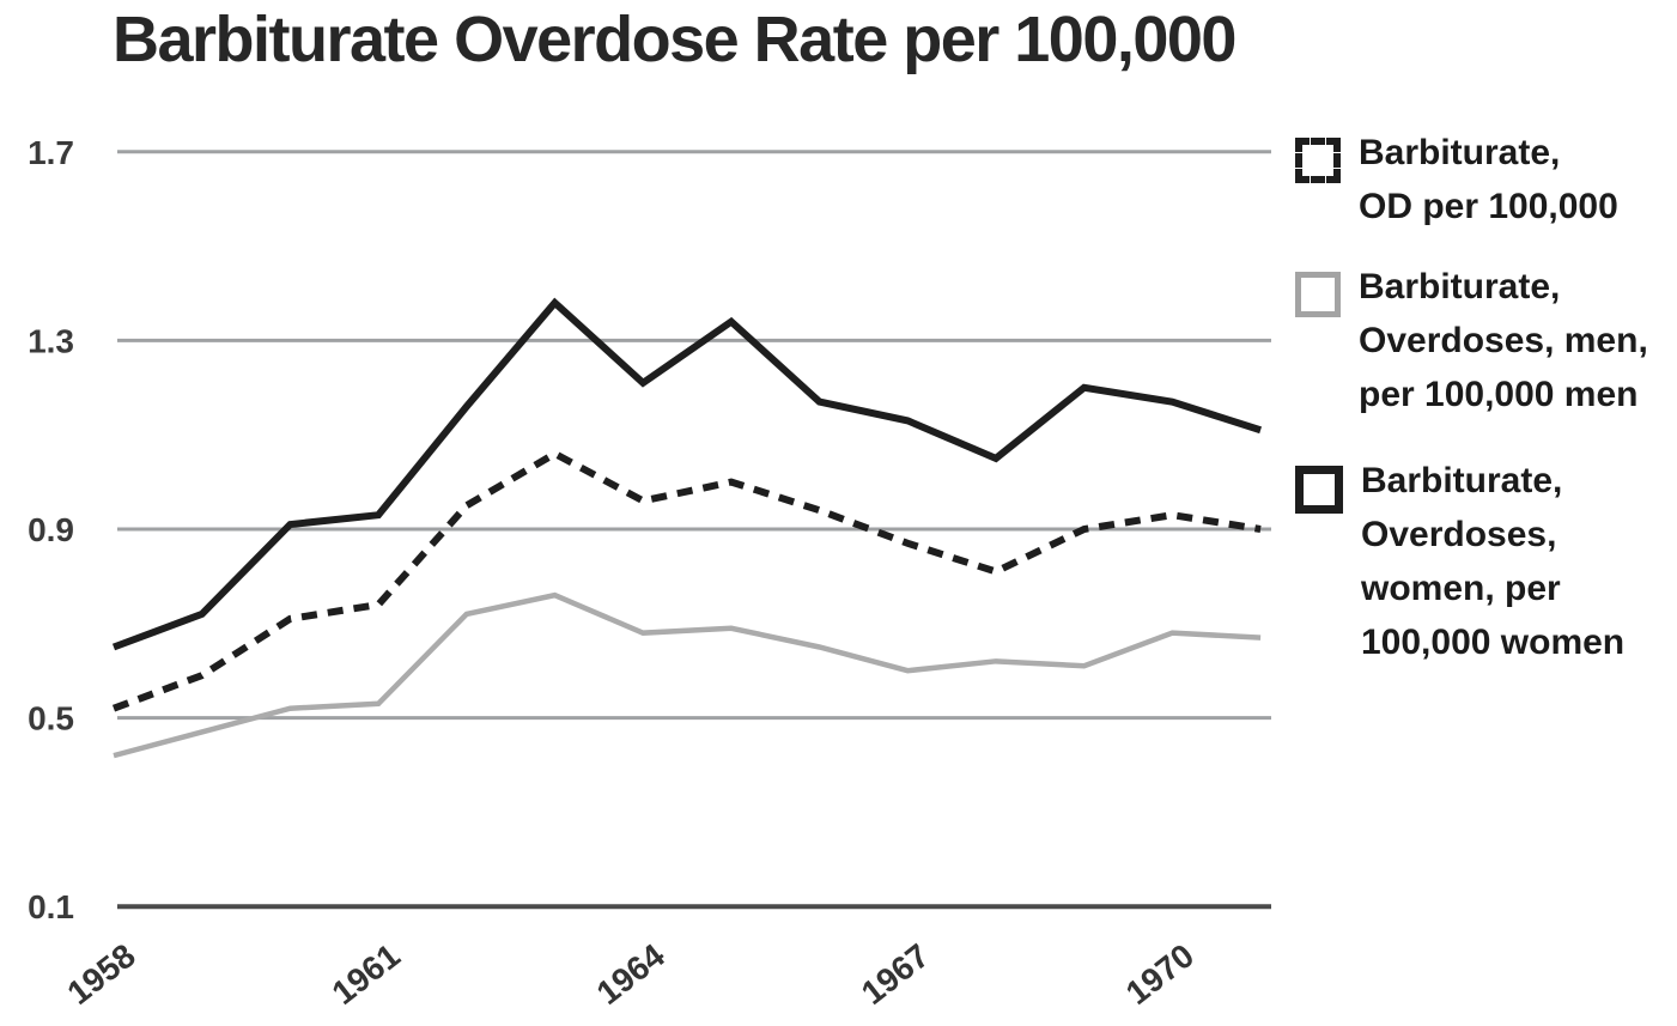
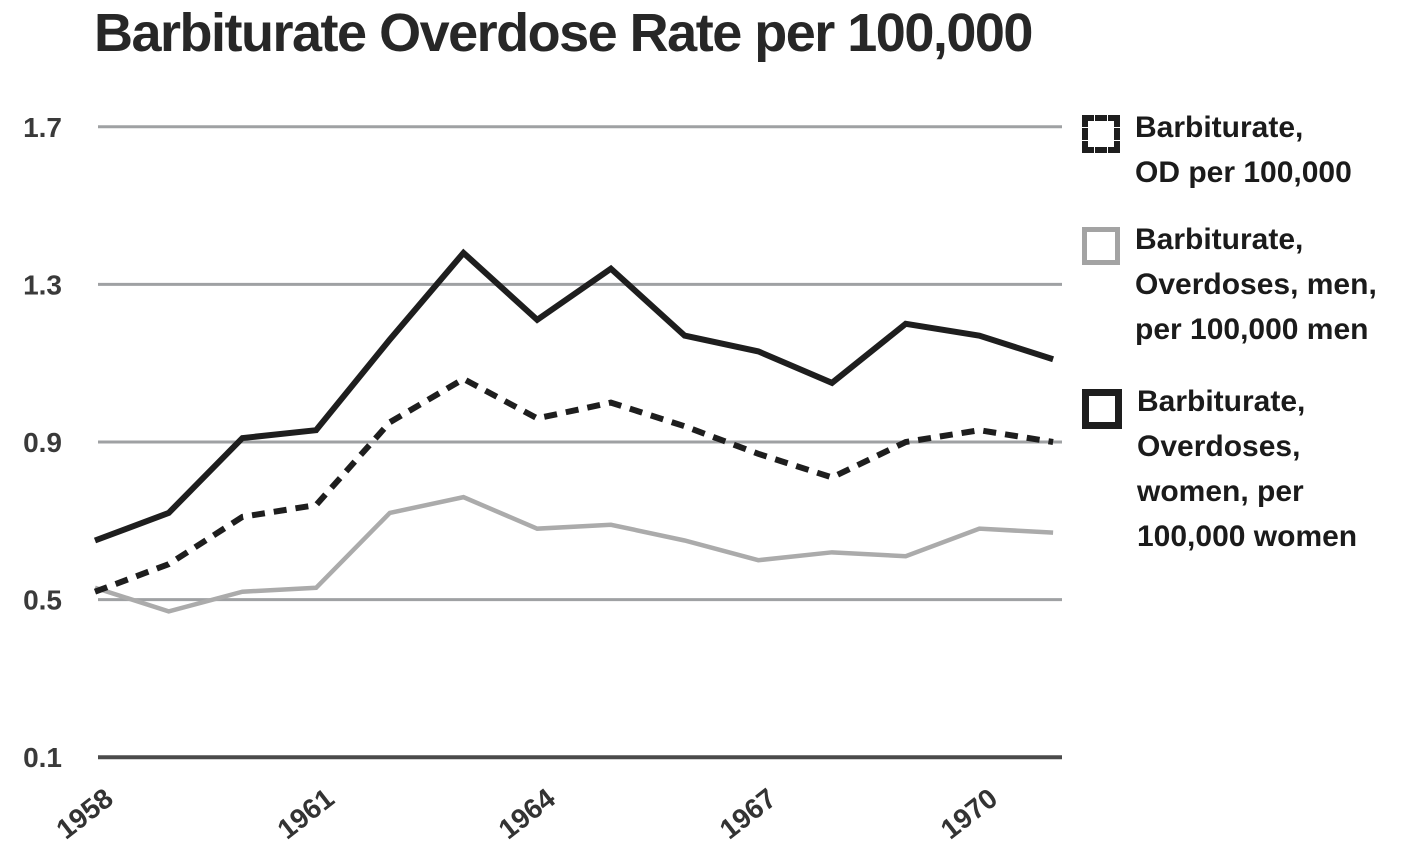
Barbiturate, Overdoses, men, per 100,000 men/1958: 0.42 -> 0.53
